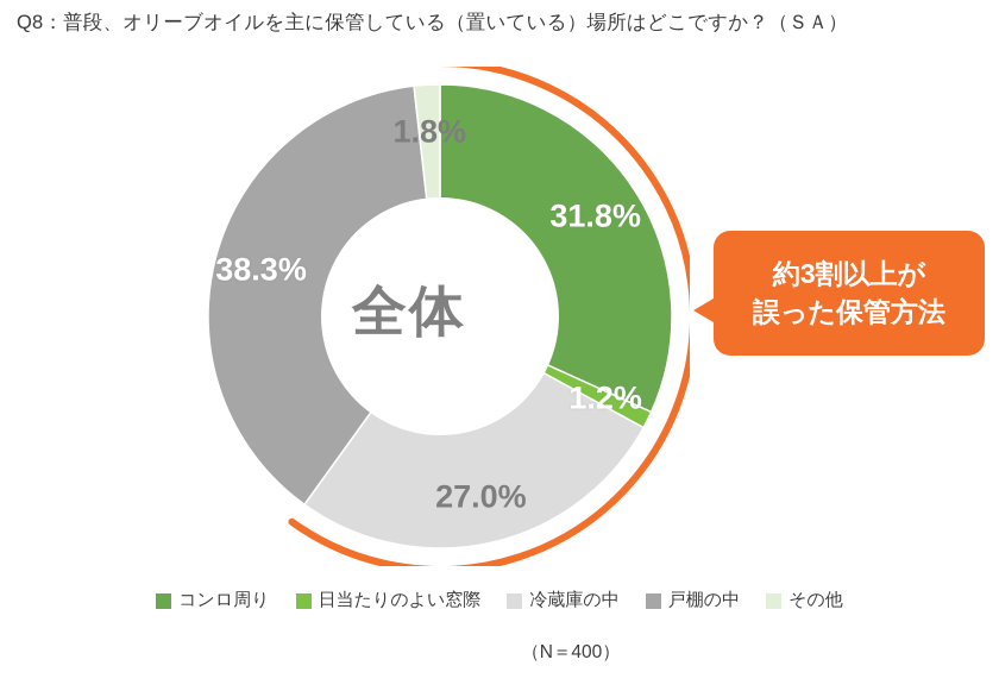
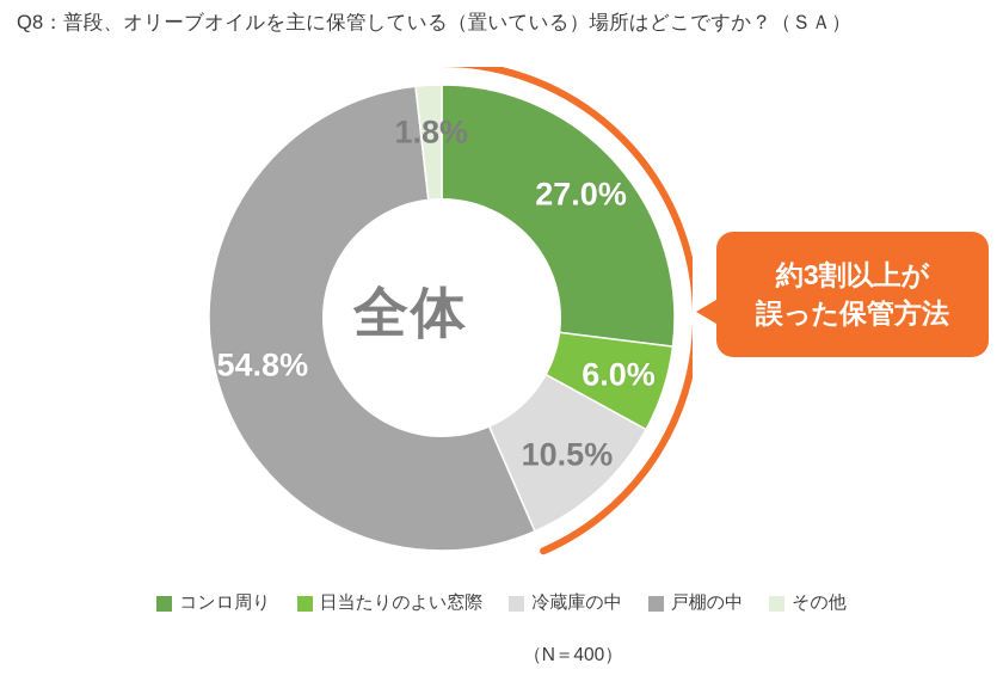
コンロ周り: 31.8% -> 27.0%
日当たりのよい窓際: 1.2% -> 6.0%
冷蔵庫の中: 27.0% -> 10.5%
戸棚の中: 38.3% -> 54.8%
